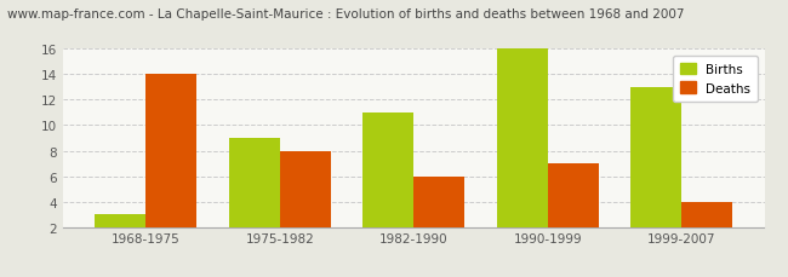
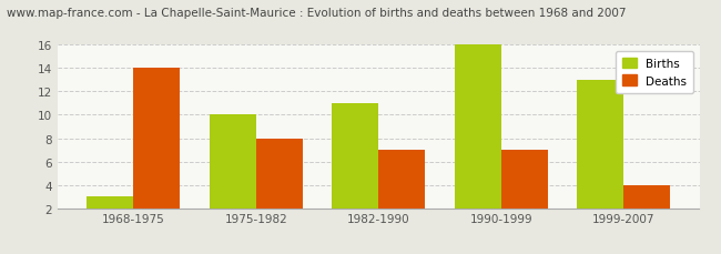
Births/1975-1982: 9 -> 10
Deaths/1982-1990: 6 -> 7
